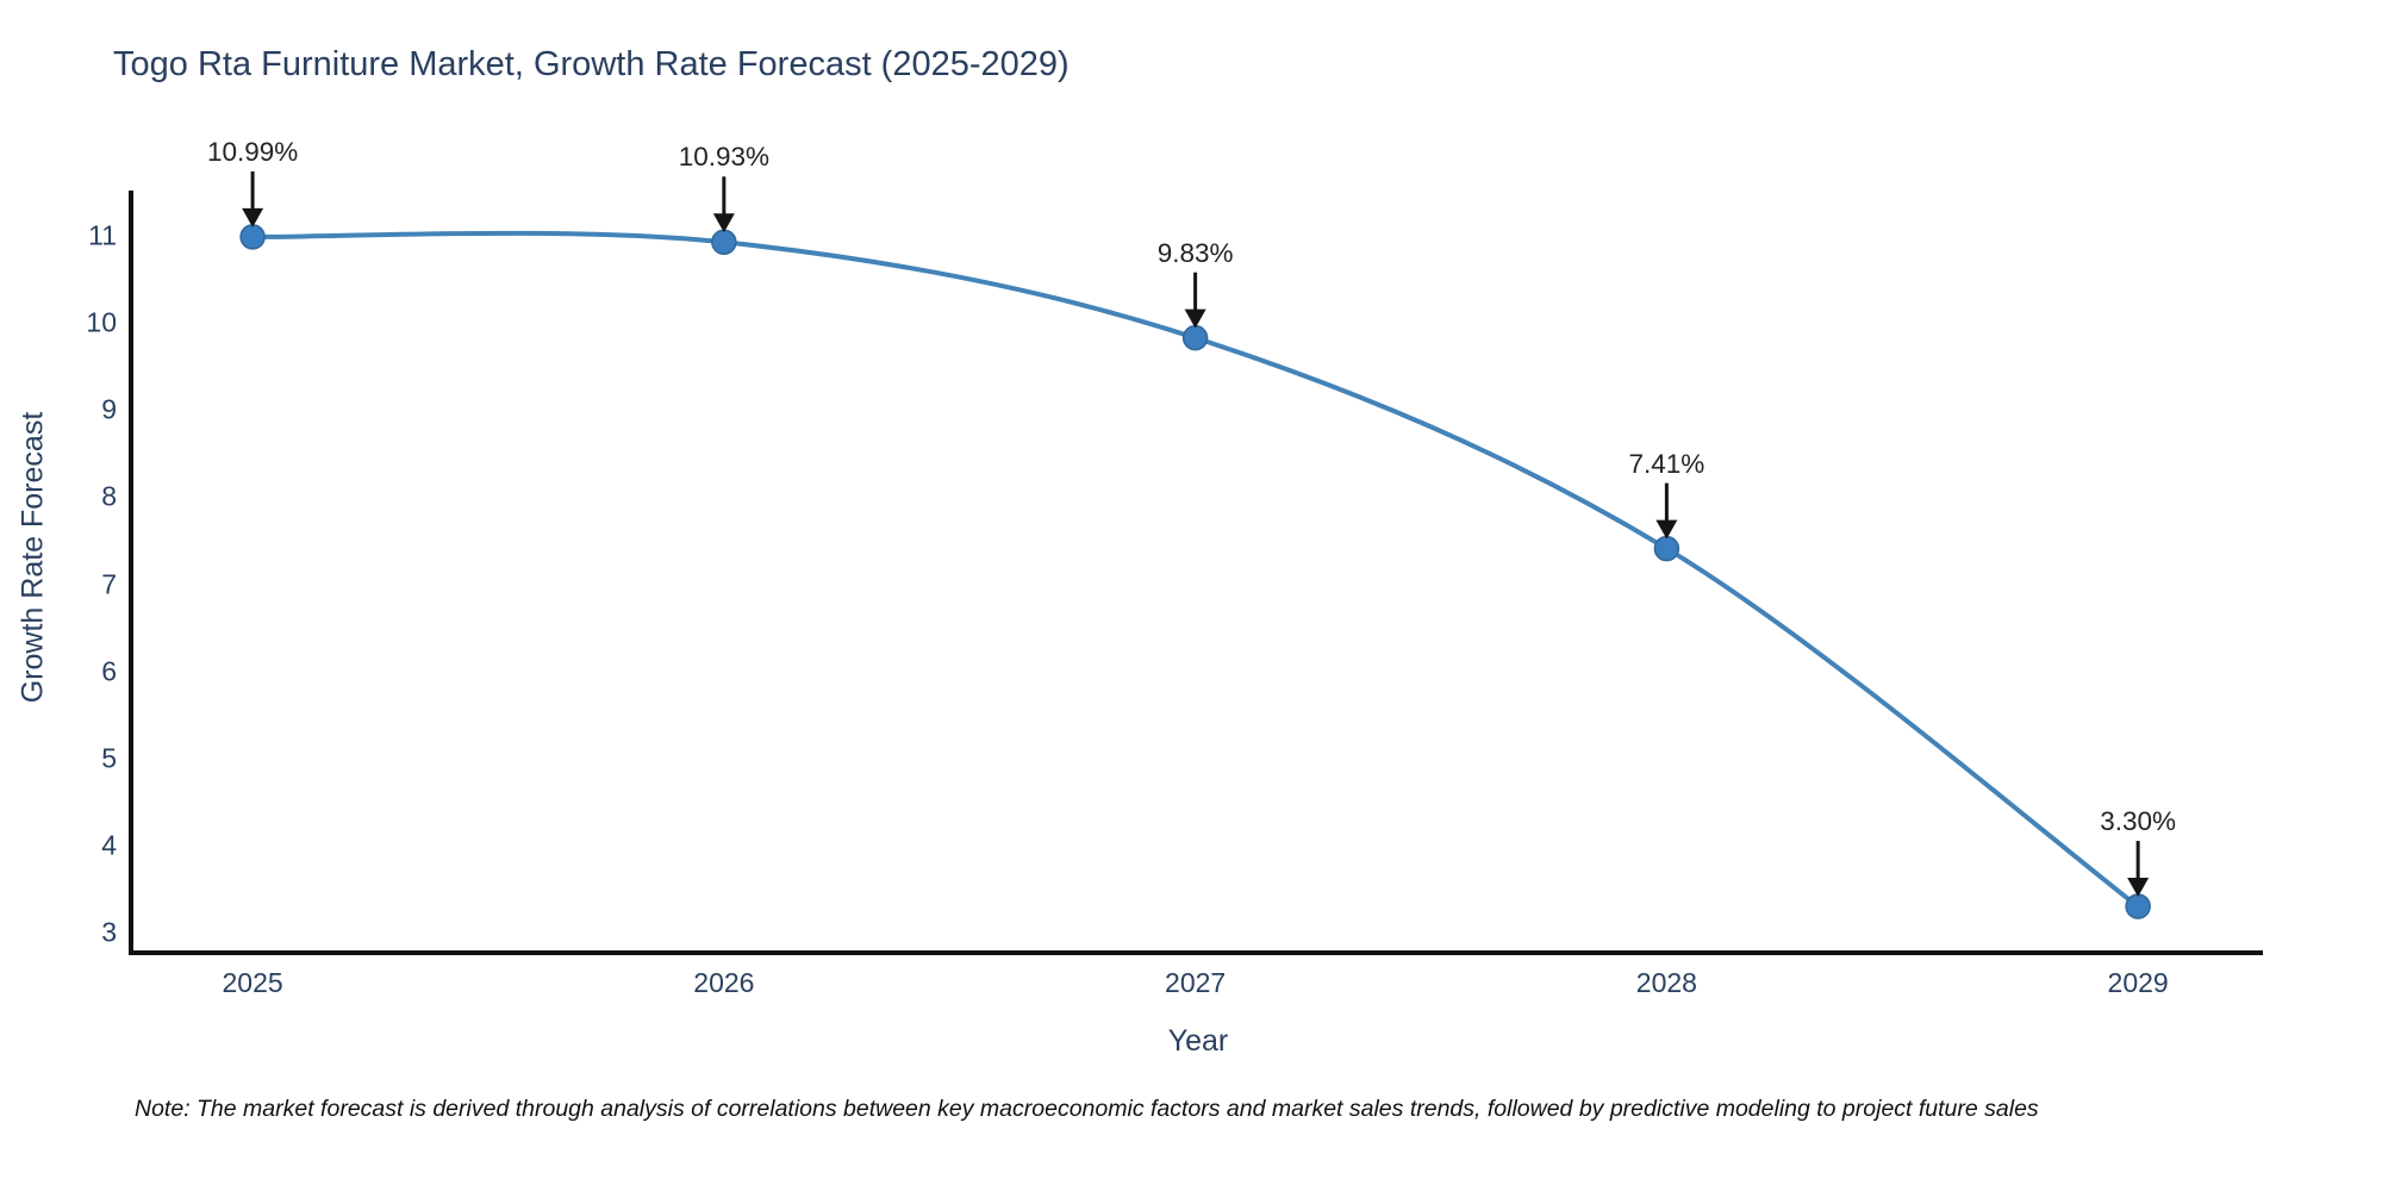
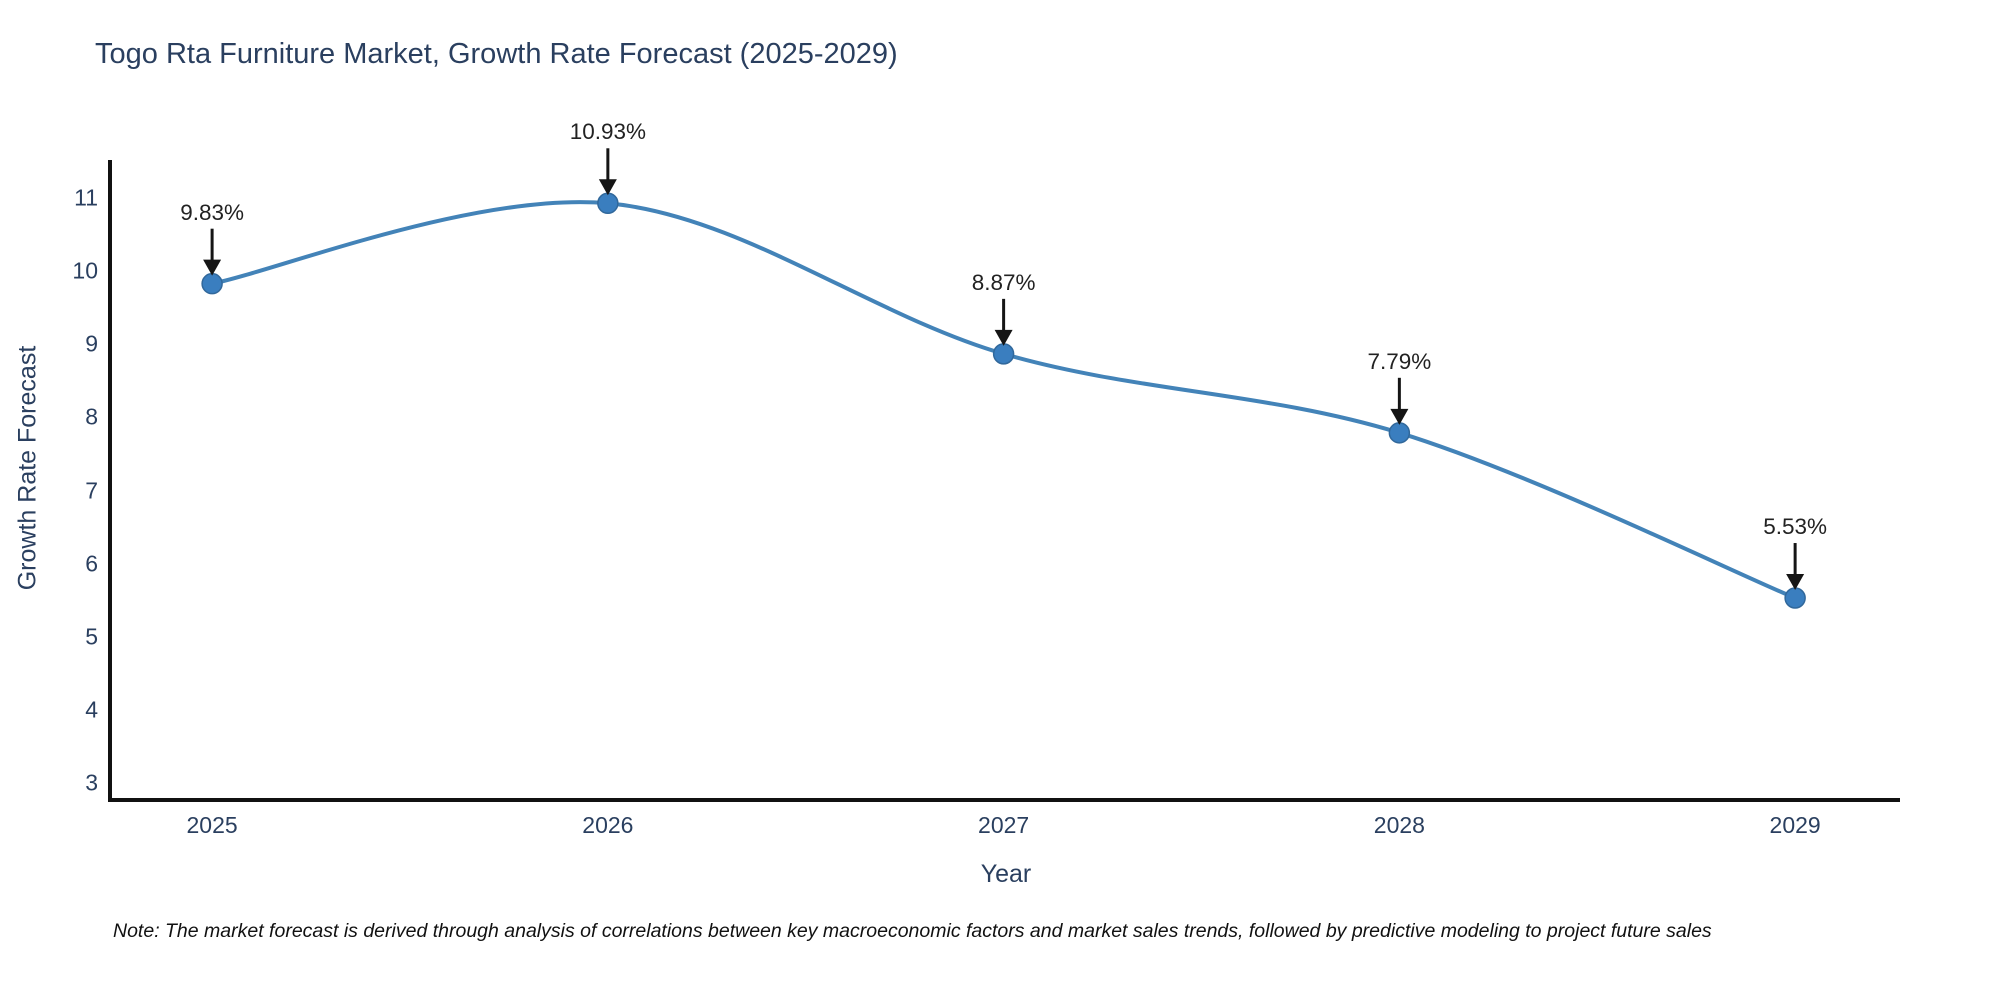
2025: 10.99% -> 9.83%
2027: 9.83% -> 8.87%
2028: 7.41% -> 7.79%
2029: 3.30% -> 5.53%
